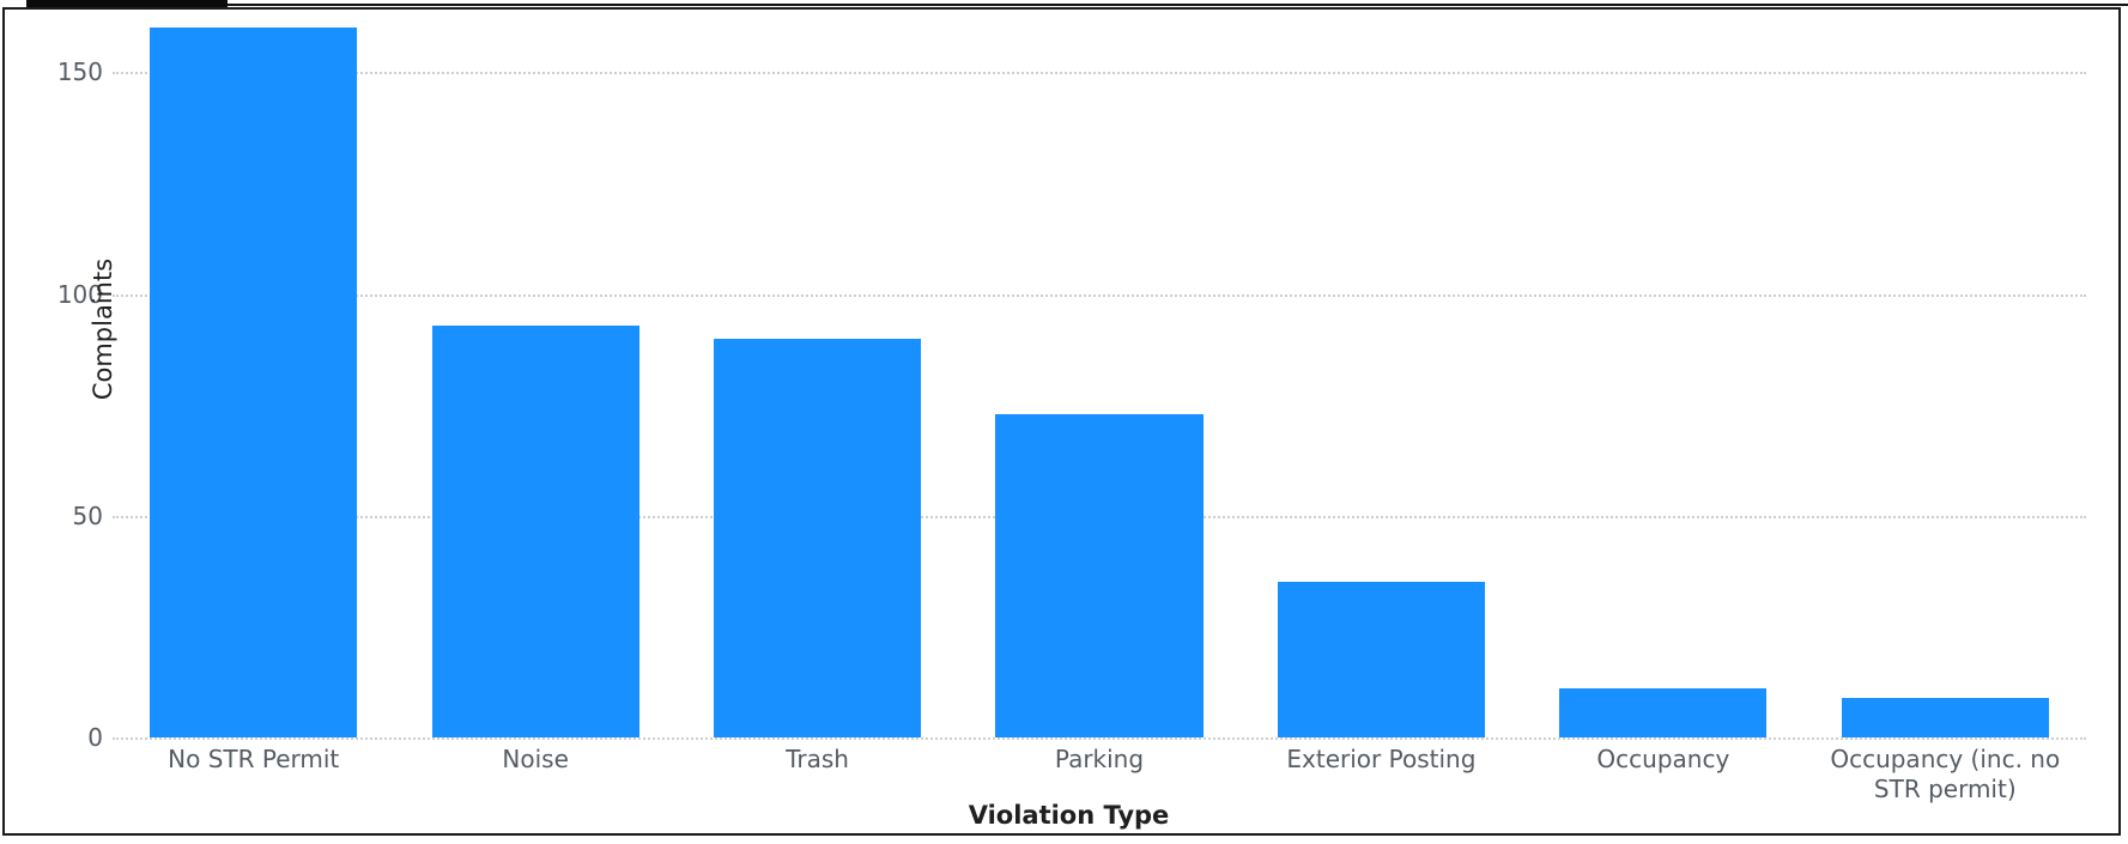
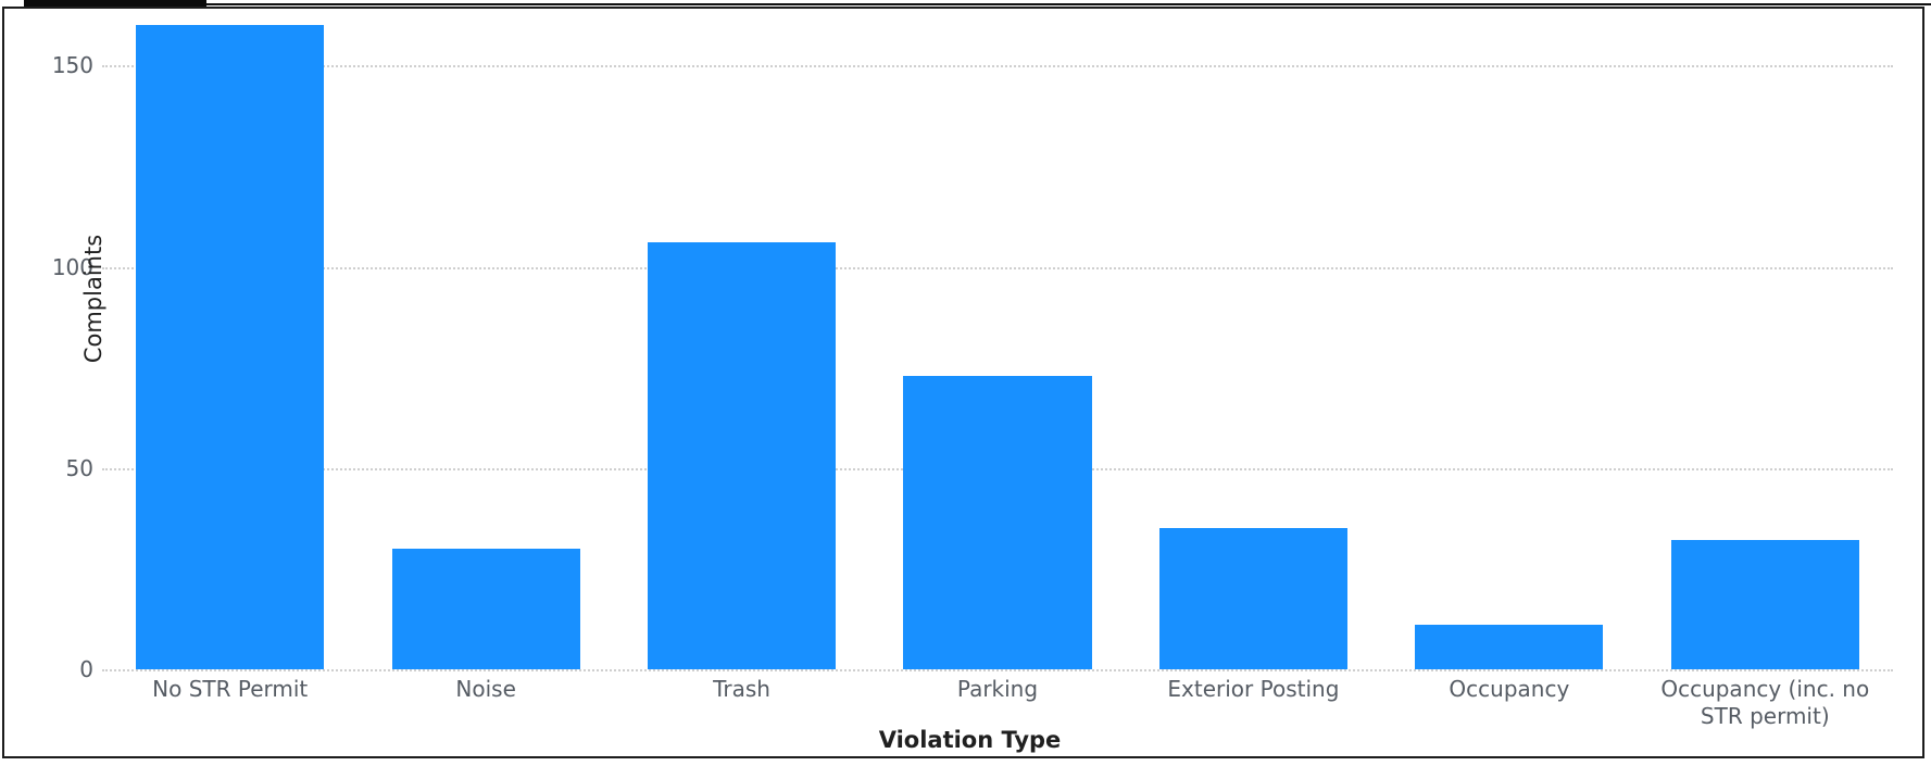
Noise: 93 -> 30
Trash: 90 -> 106
Occupancy (inc. no STR permit): 9 -> 32
